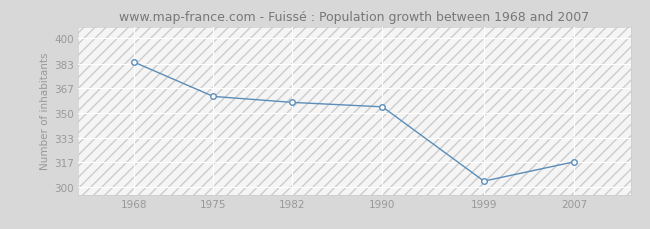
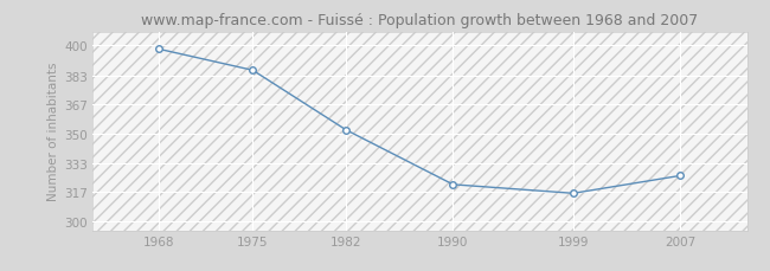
1968: 384 -> 398
1975: 361 -> 386
1982: 357 -> 352
1990: 354 -> 321
1999: 304 -> 316
2007: 317 -> 326
